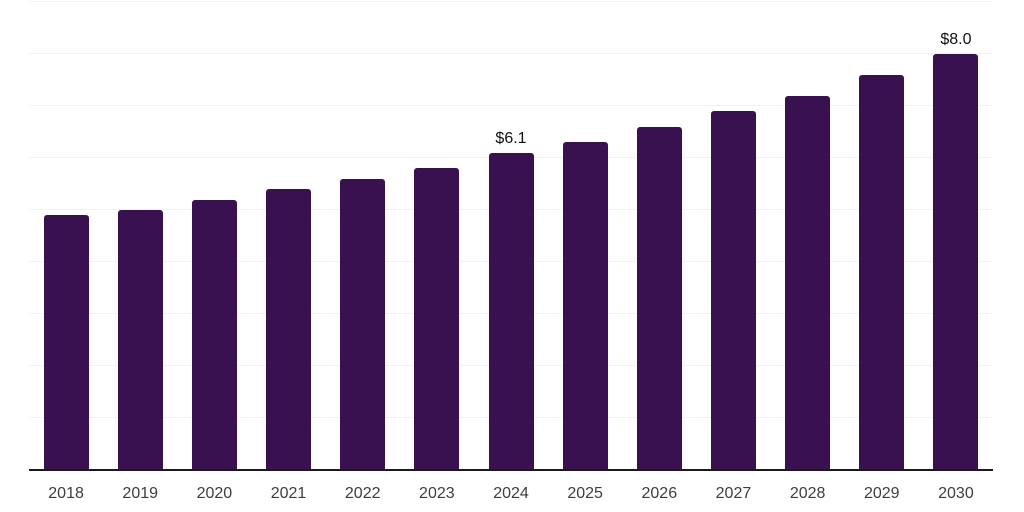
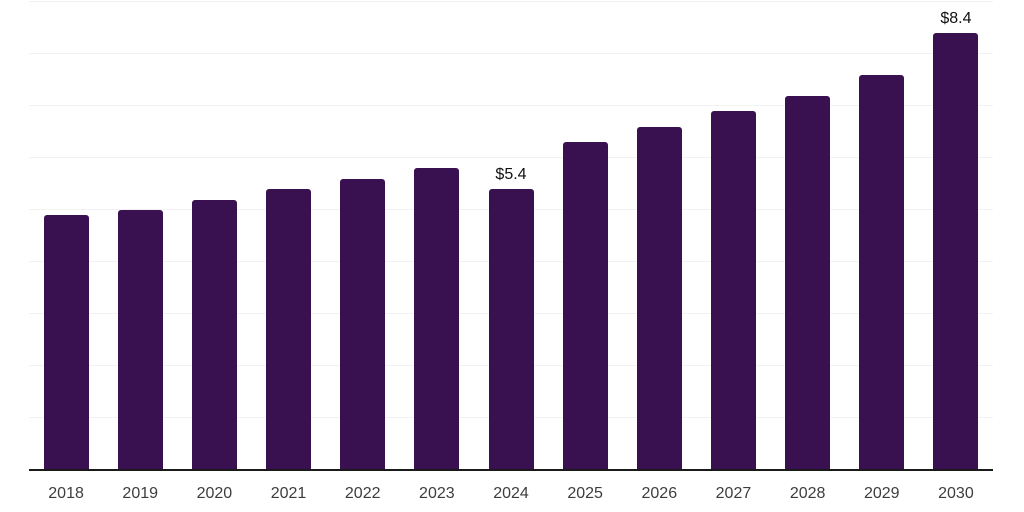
2024: $6.1 -> $5.4
2030: $8.0 -> $8.4
